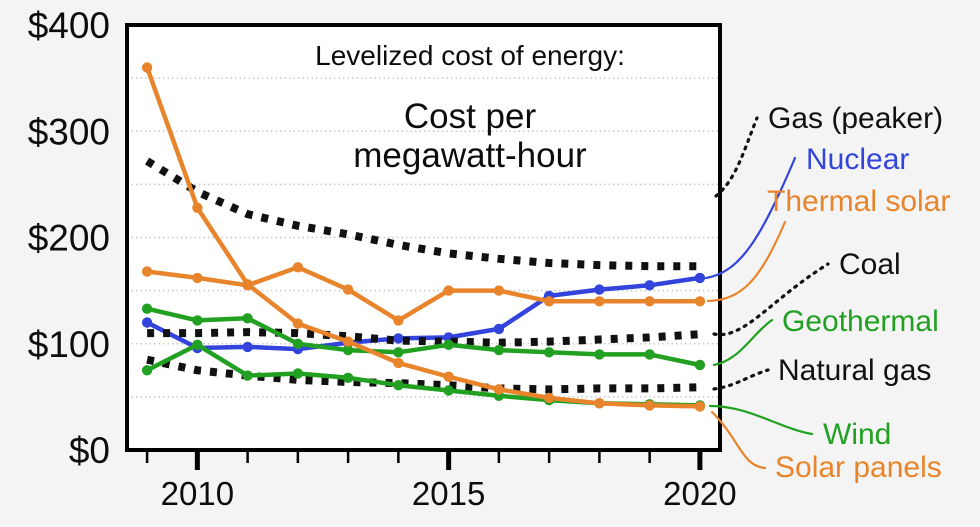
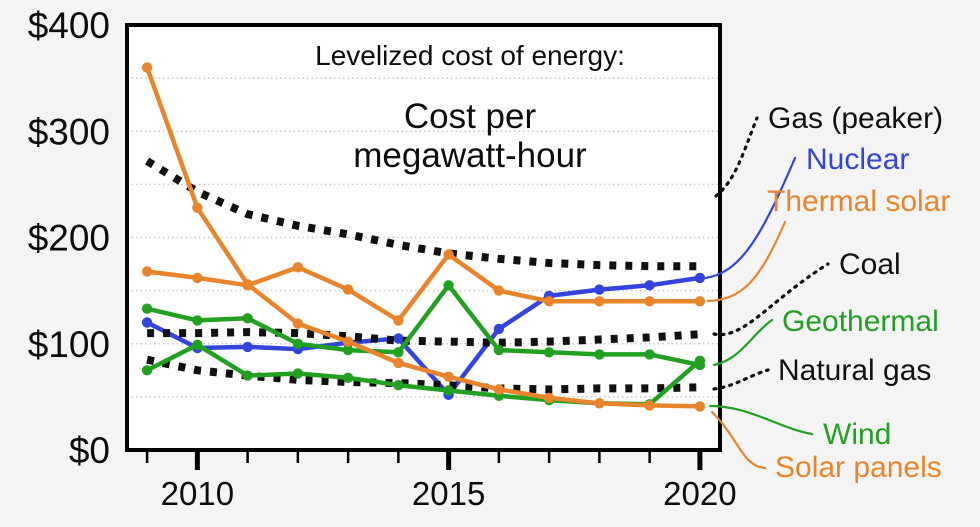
Nuclear/2015: $106 -> $52
Thermal solar/2015: $150 -> $184
Geothermal/2015: $99 -> $155
Wind/2020: $42 -> $84
